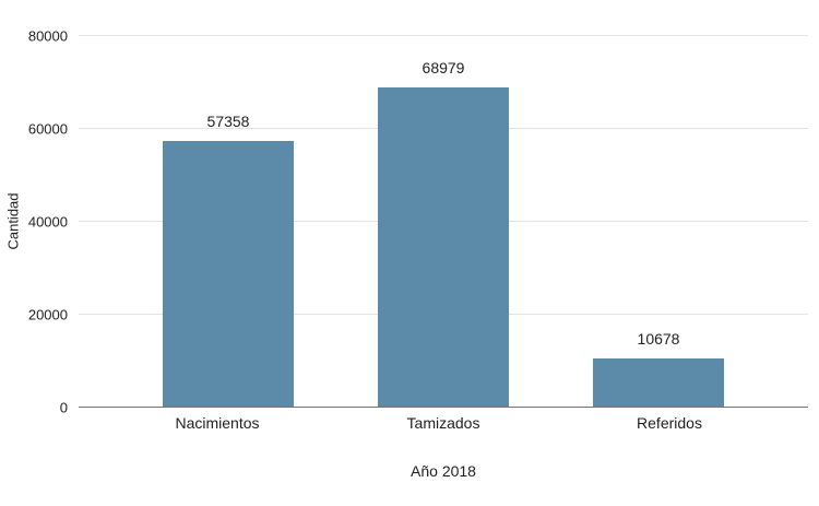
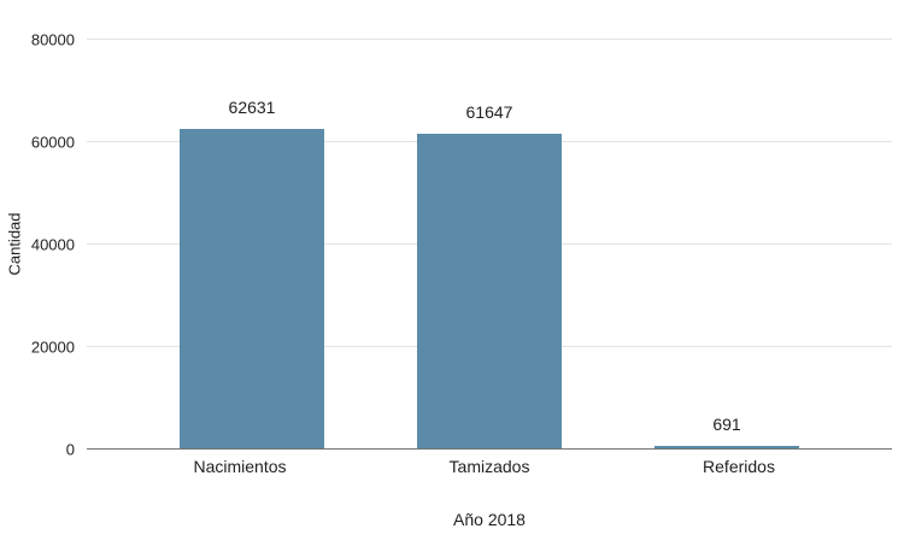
Nacimientos: 57358 -> 62631
Tamizados: 68979 -> 61647
Referidos: 10678 -> 691
